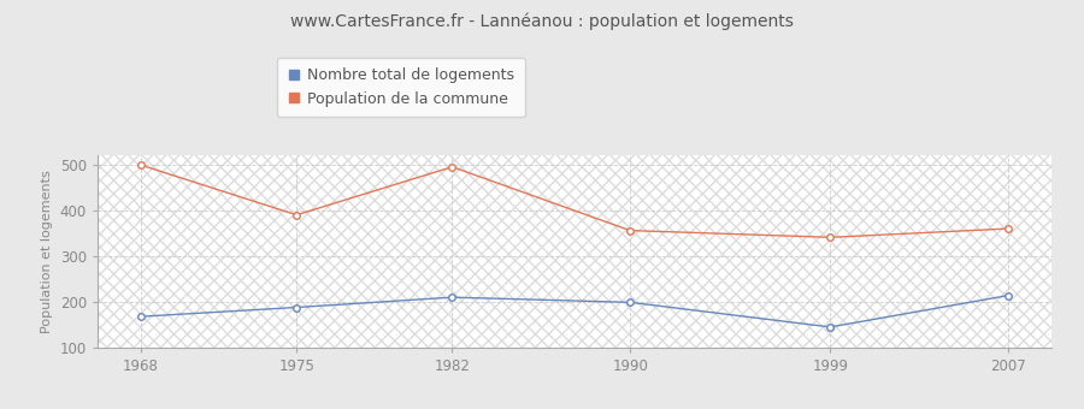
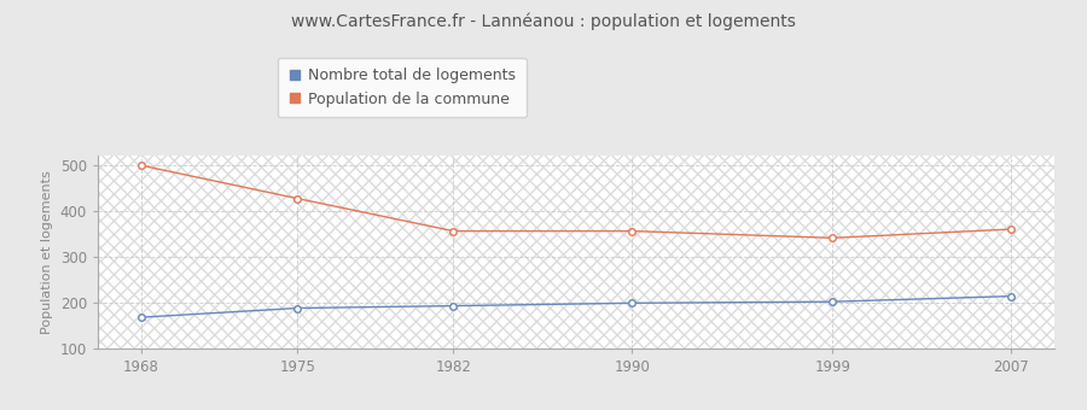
Population de la commune/1975: 390 -> 427
Nombre total de logements/1982: 210 -> 193
Population de la commune/1982: 495 -> 356
Nombre total de logements/1999: 145 -> 202
